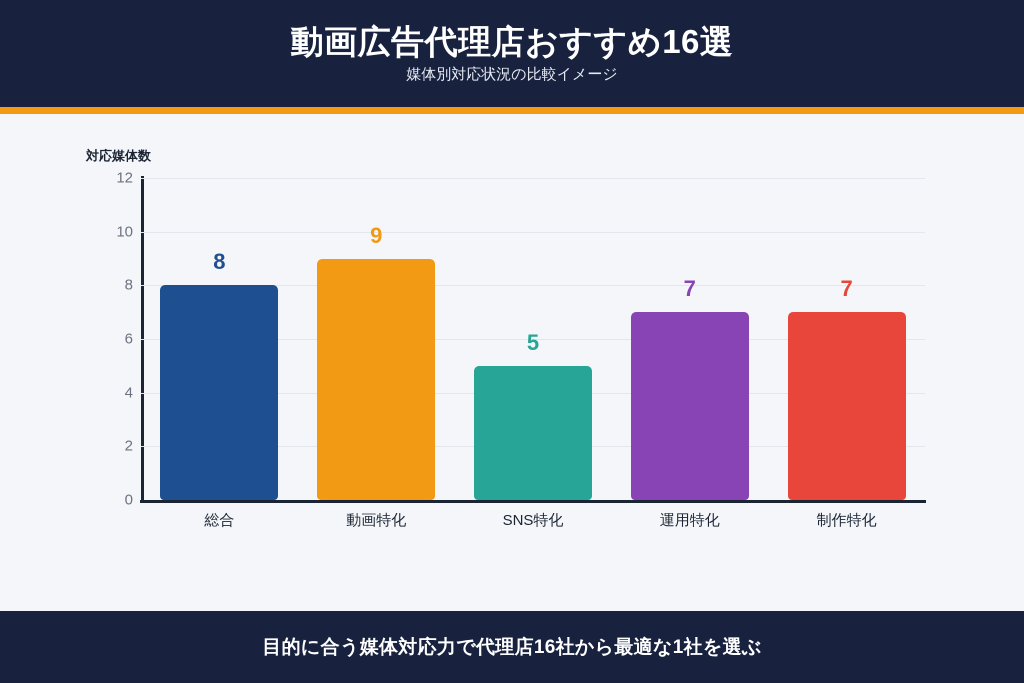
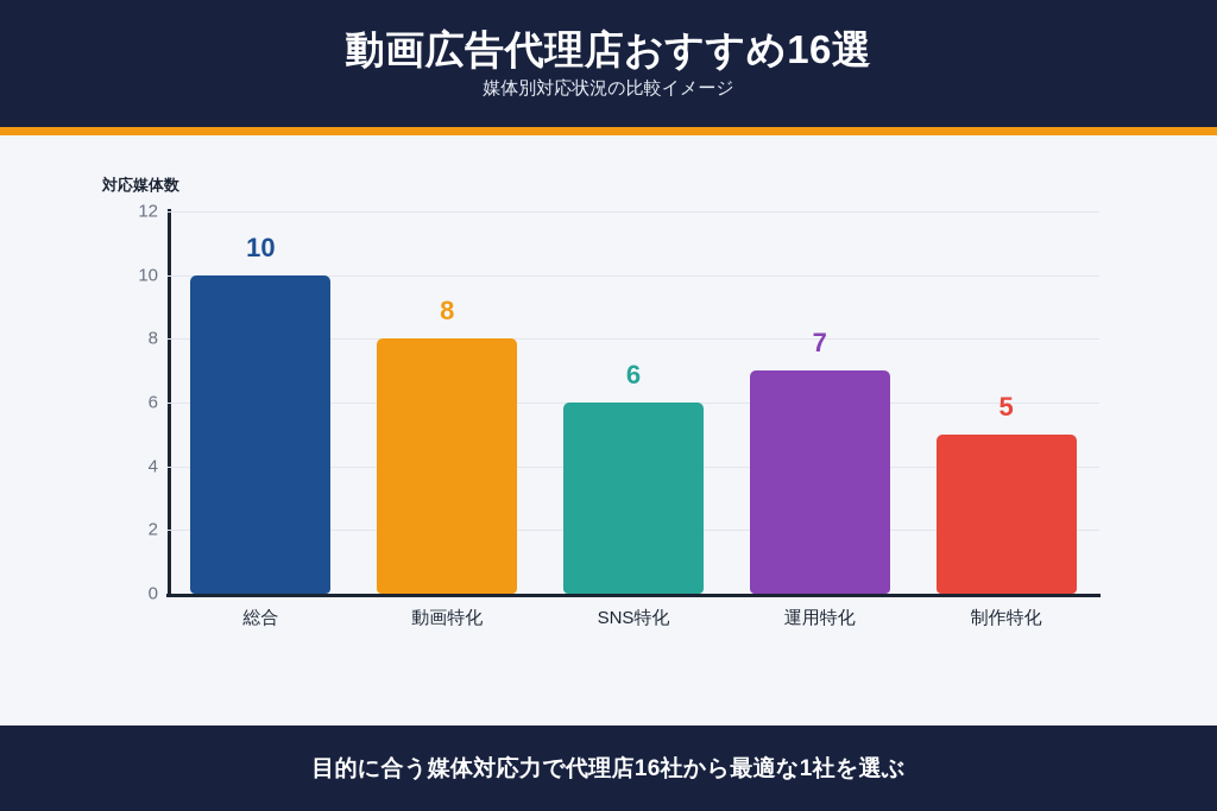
総合: 8 -> 10
動画特化: 9 -> 8
SNS特化: 5 -> 6
制作特化: 7 -> 5
